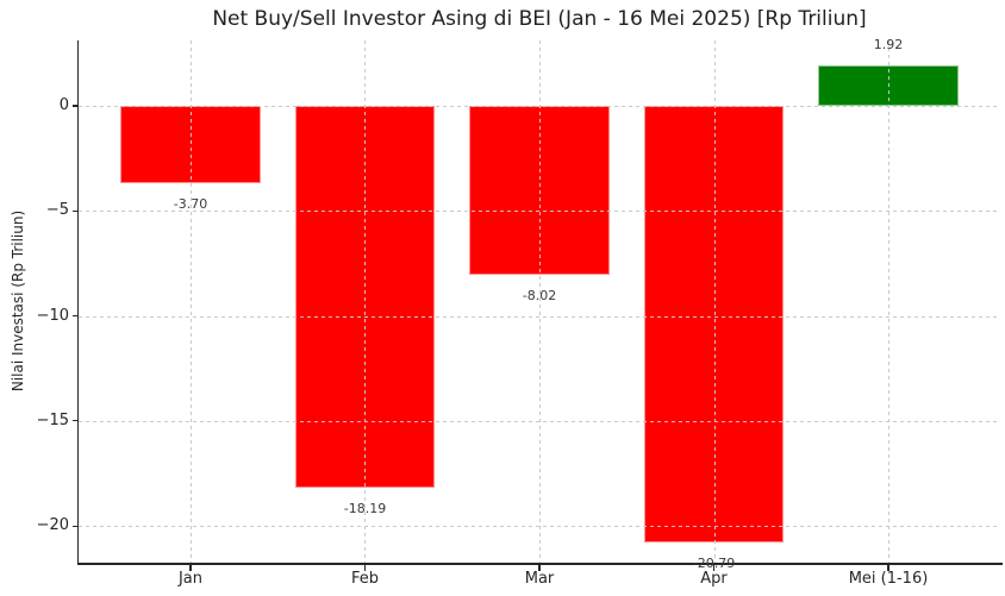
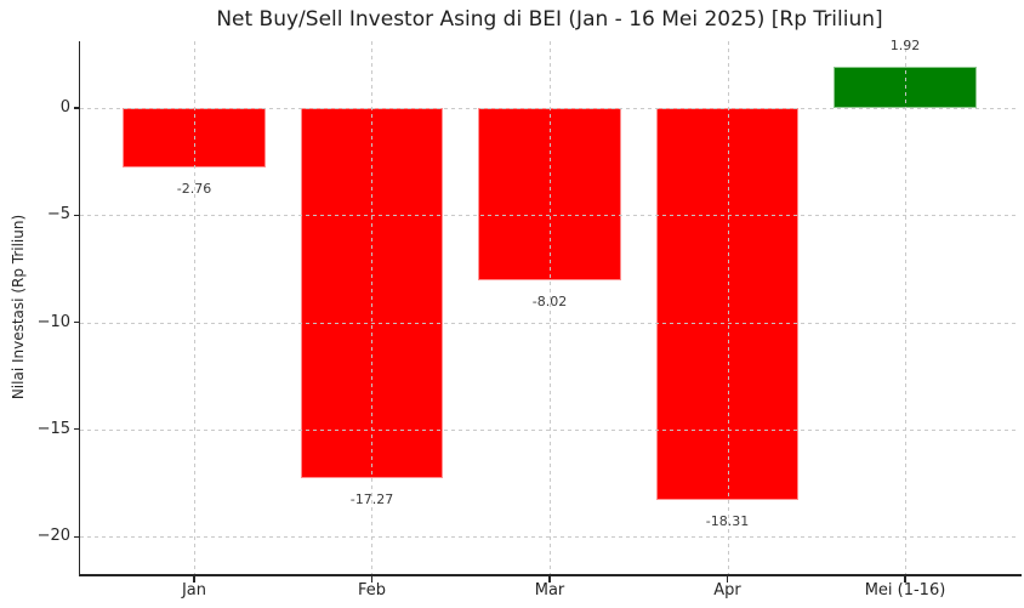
Jan: -3.70 -> -2.76
Feb: -18.19 -> -17.27
Apr: -20.79 -> -18.31
